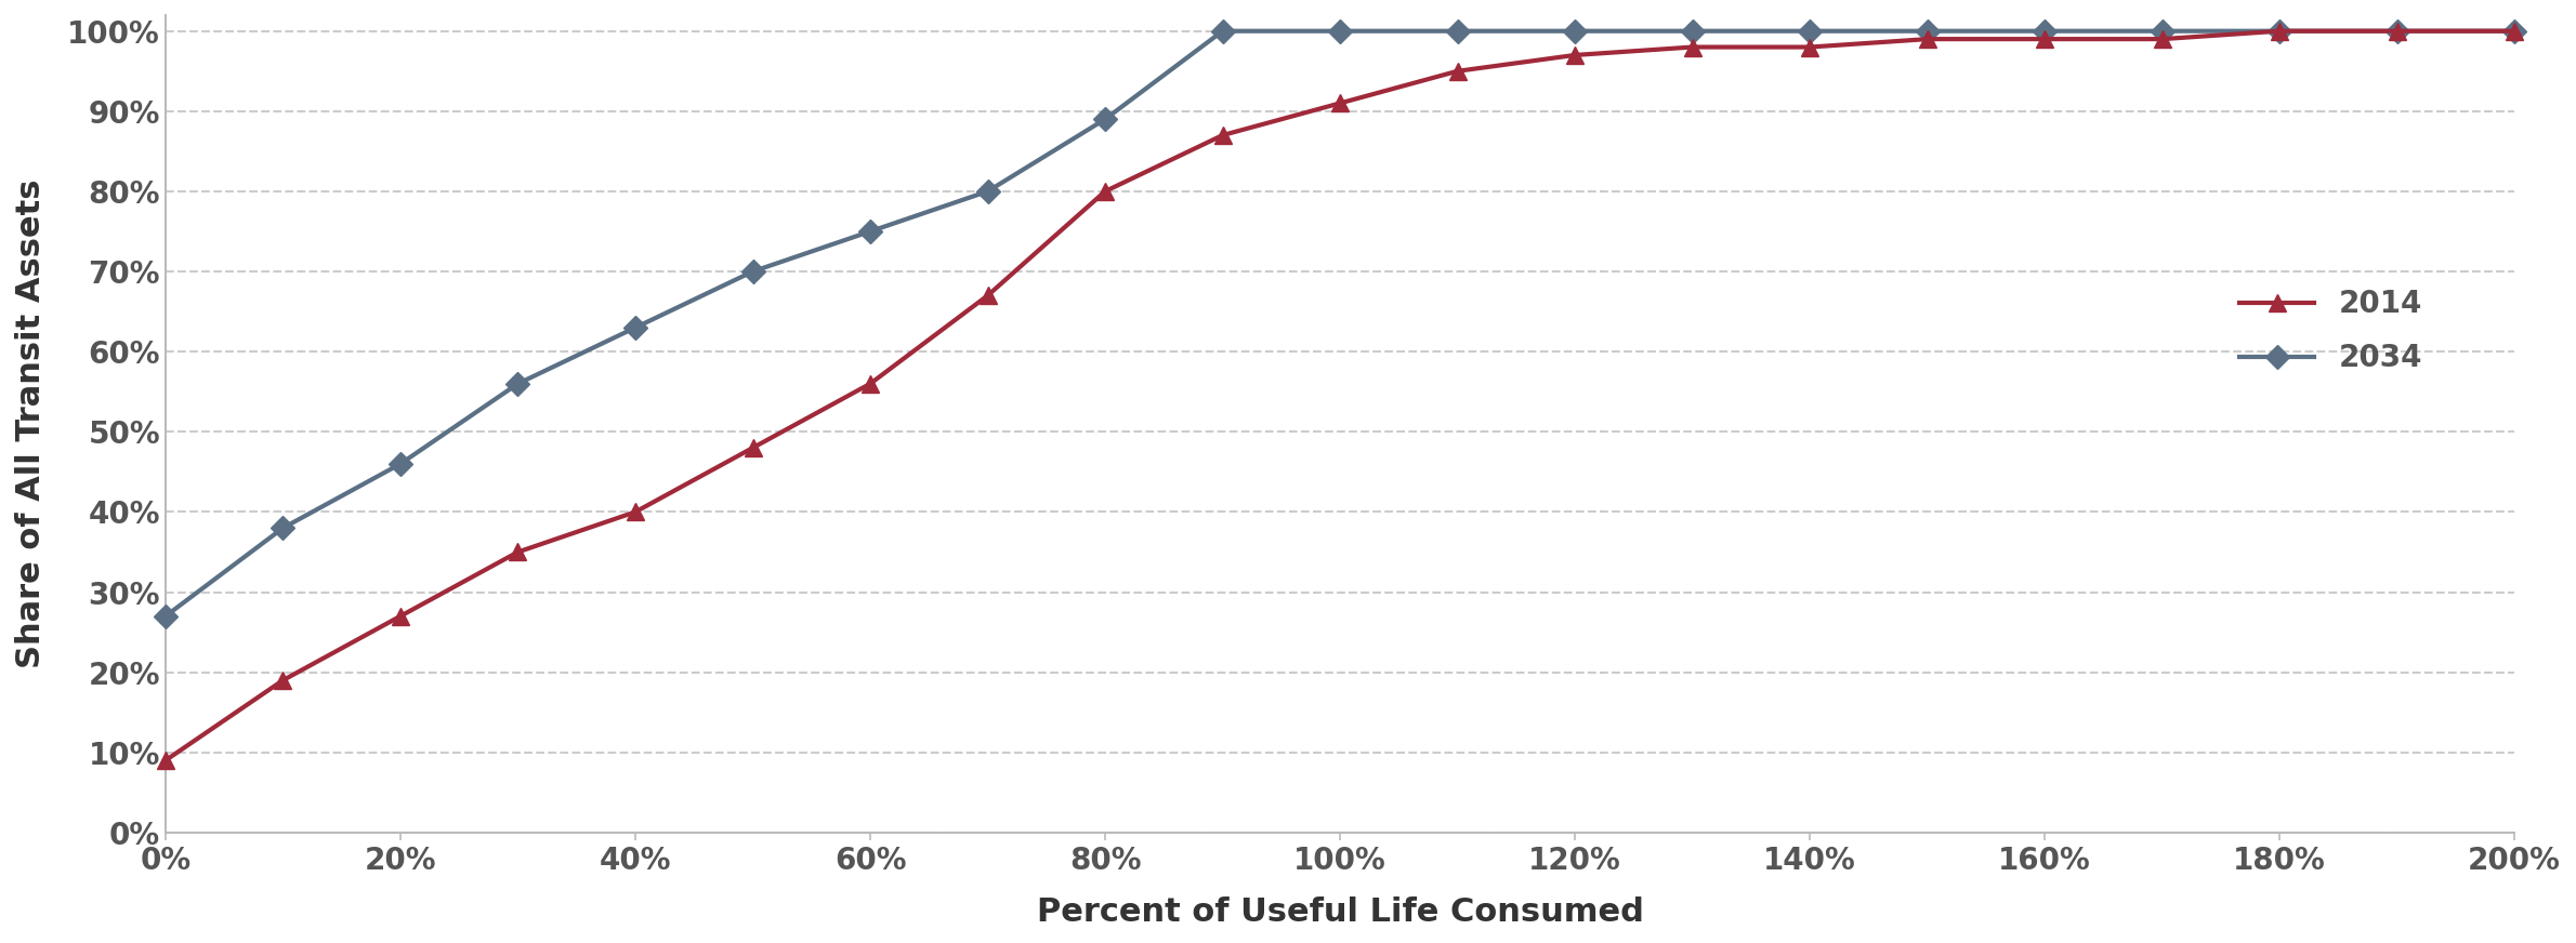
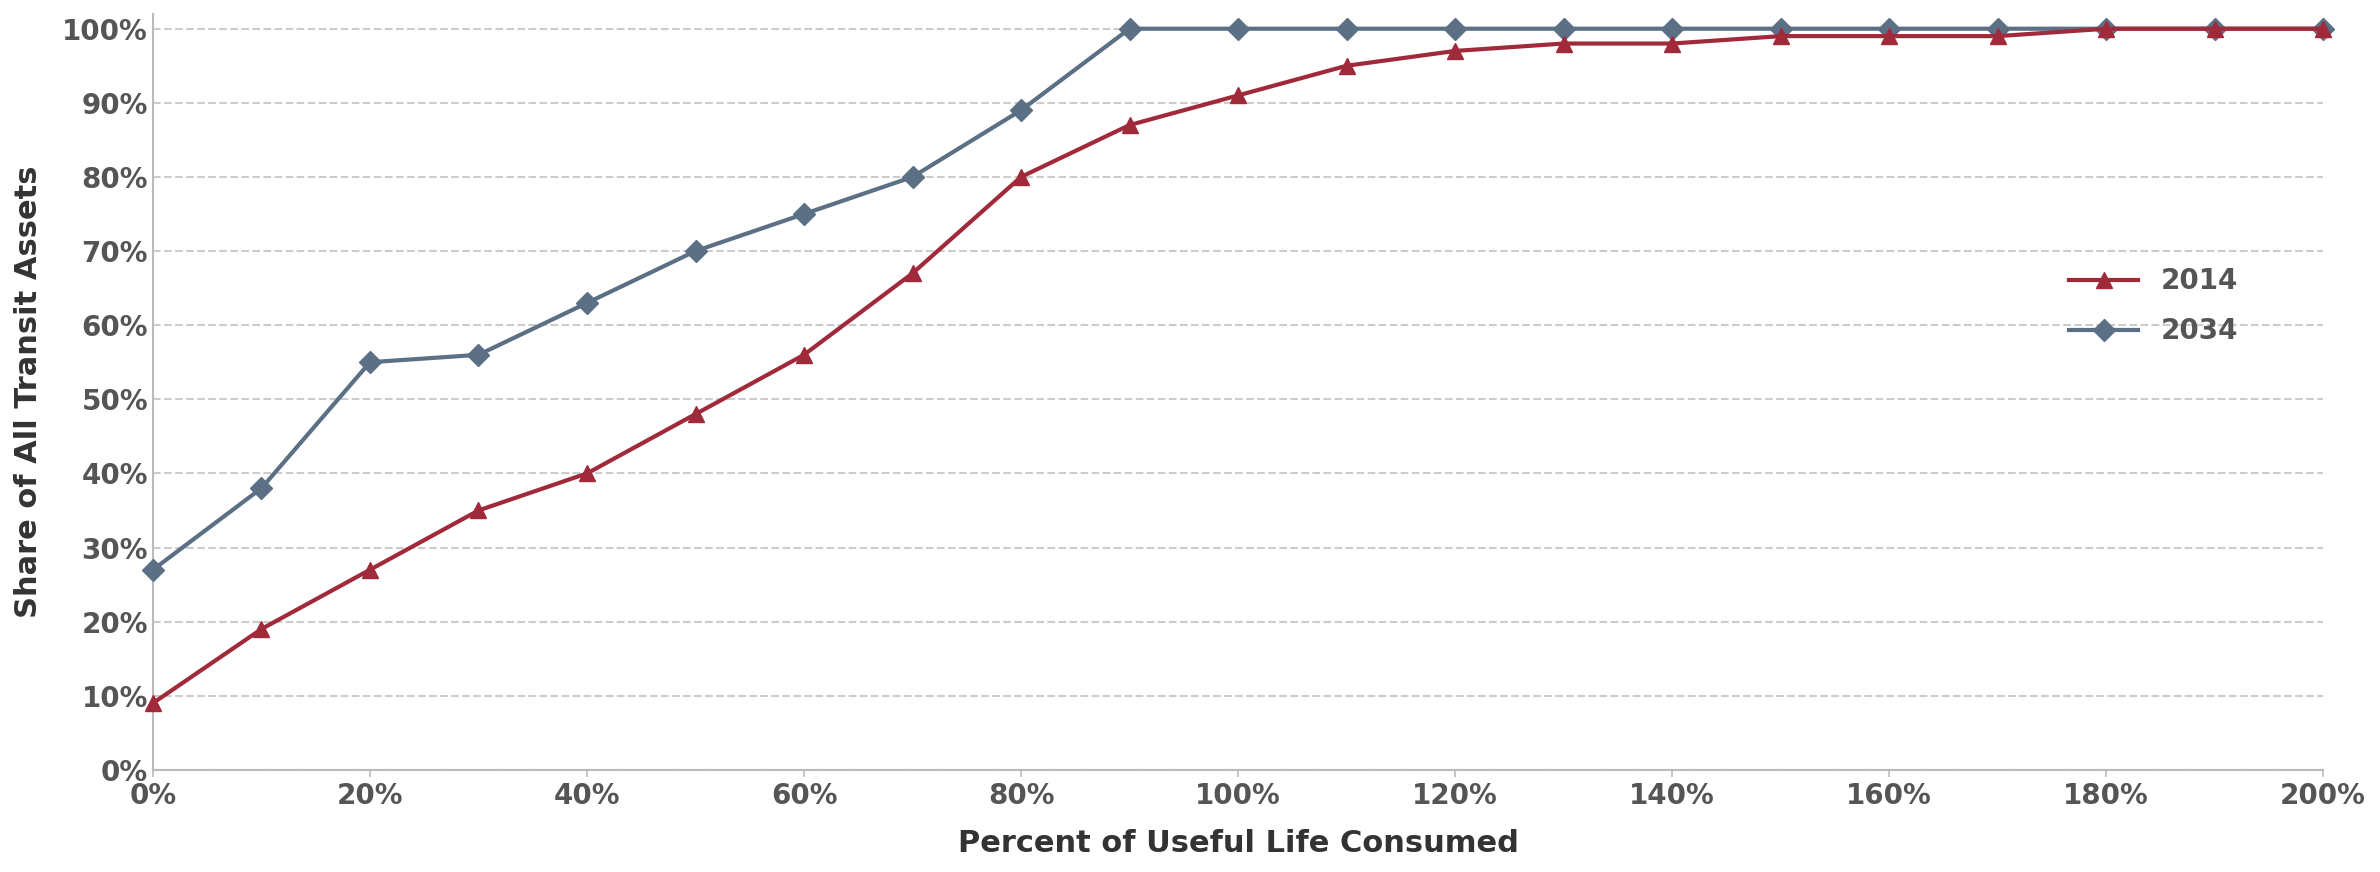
2034/20%: 46% -> 55%
